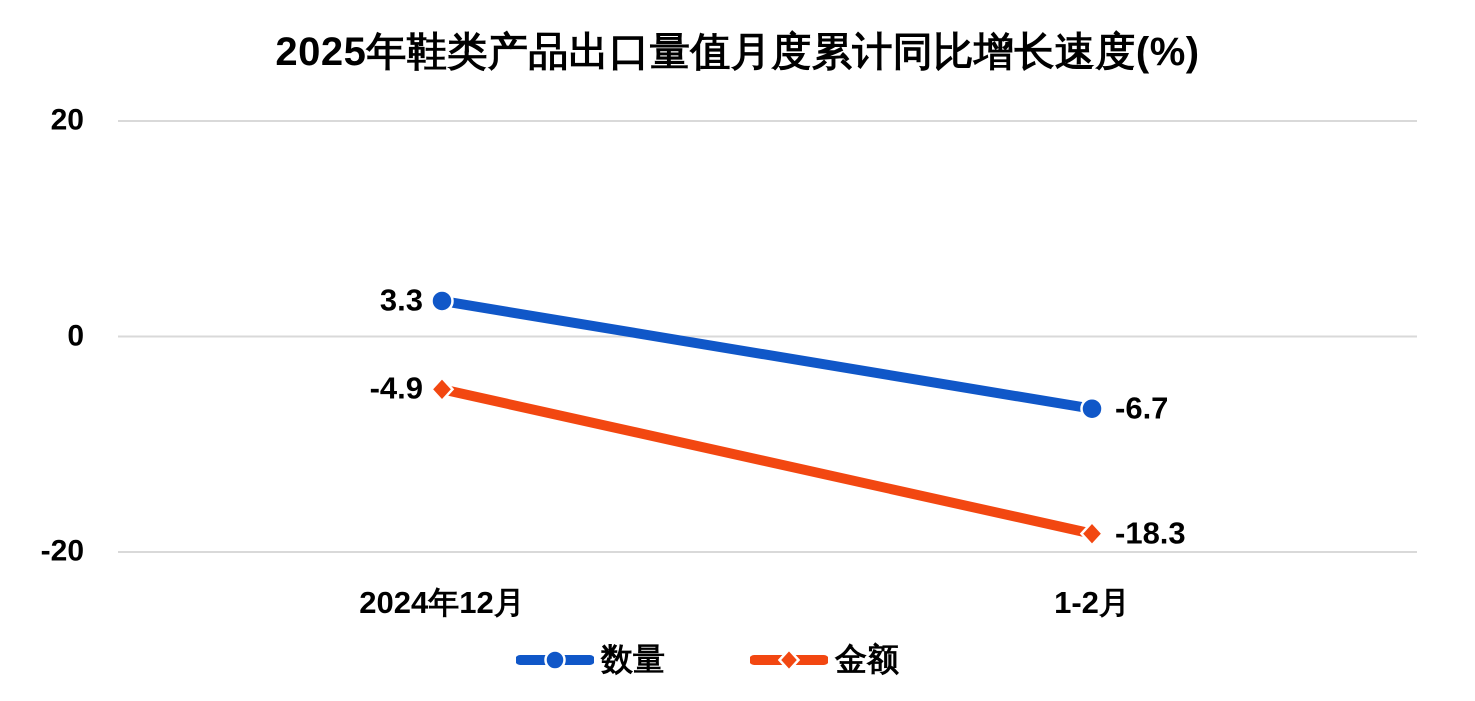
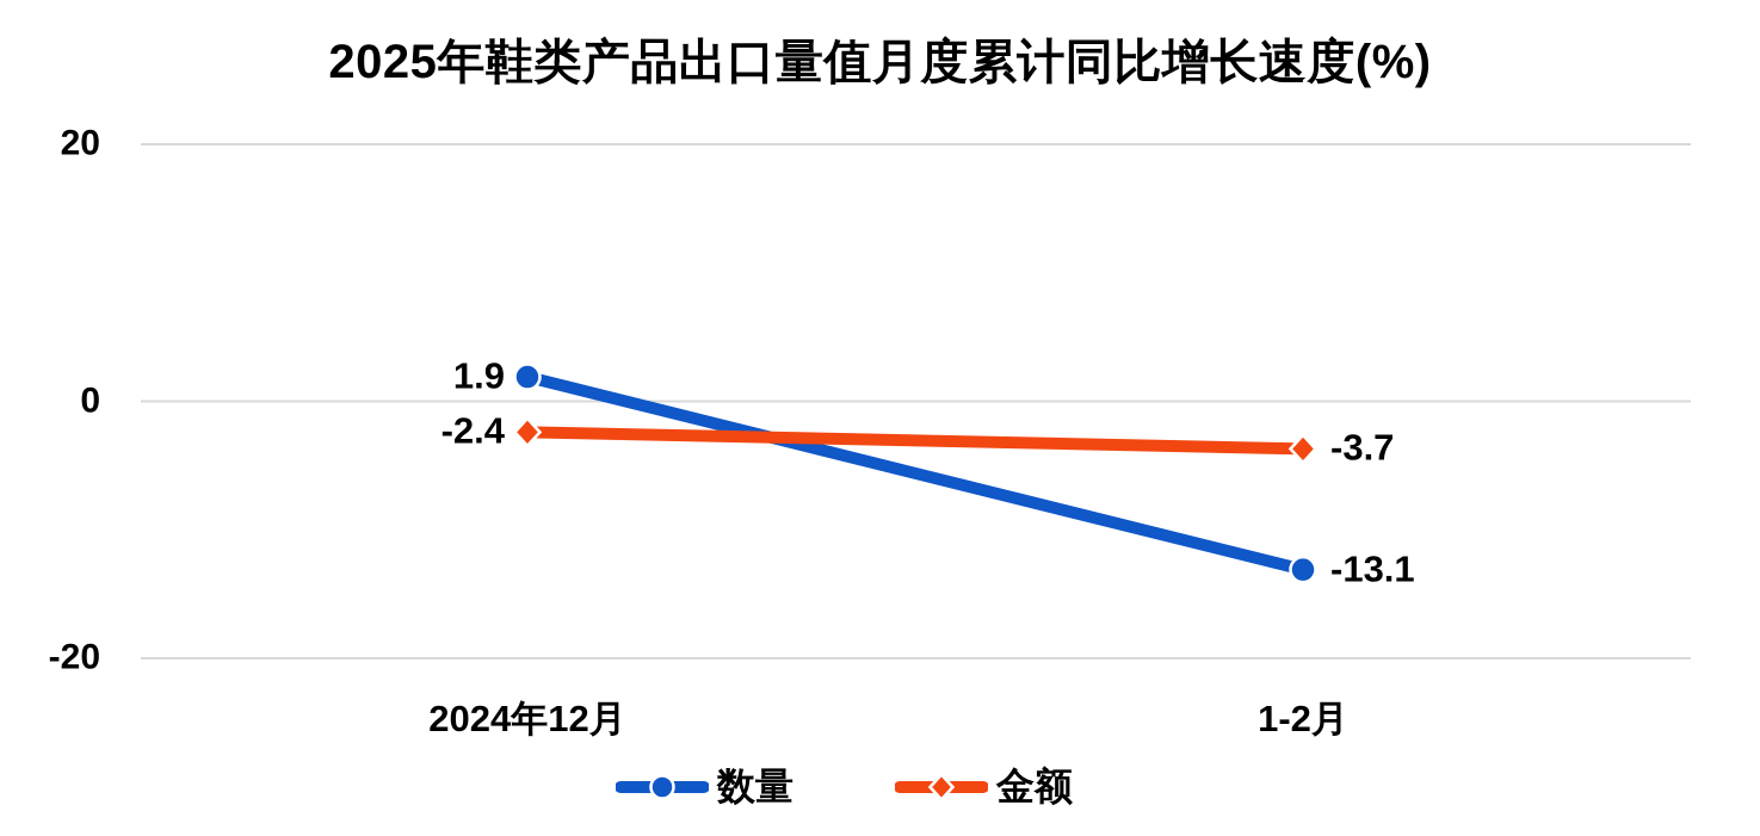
数量/2024年12月: 3.3 -> 1.9
金额/2024年12月: -4.9 -> -2.4
数量/1-2月: -6.7 -> -13.1
金额/1-2月: -18.3 -> -3.7
